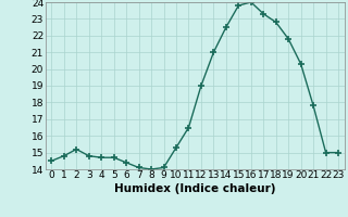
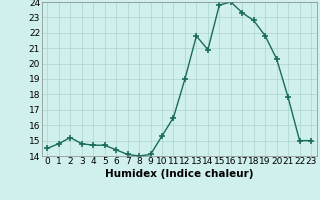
13: 21.0 -> 21.8
14: 22.5 -> 20.9
